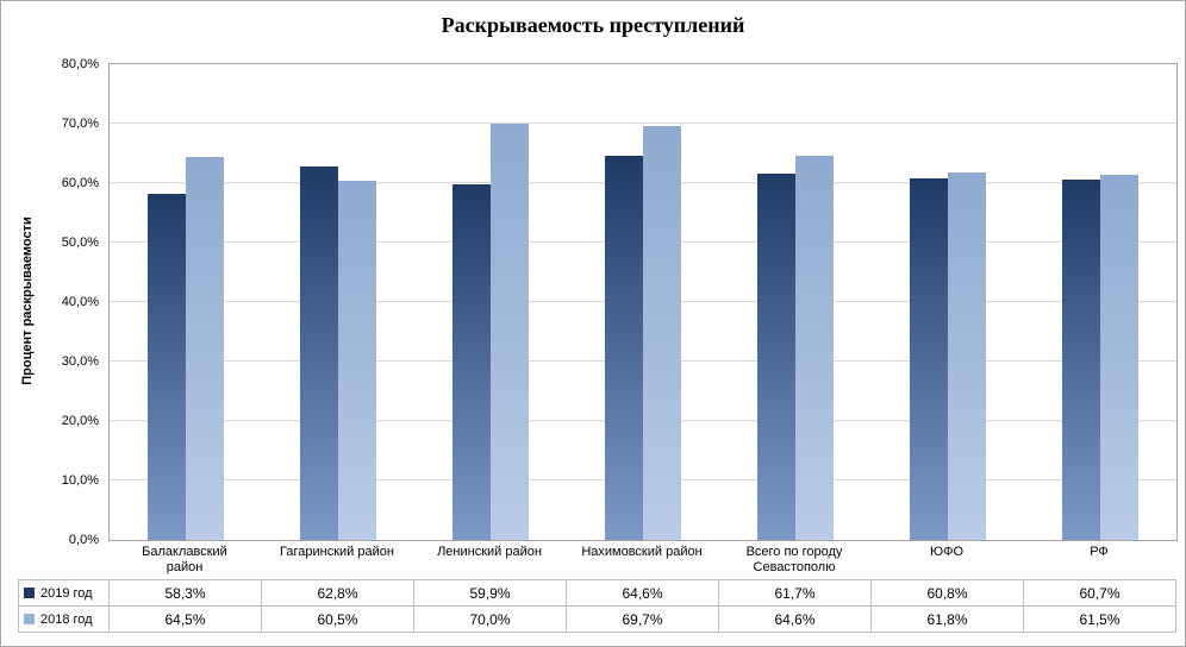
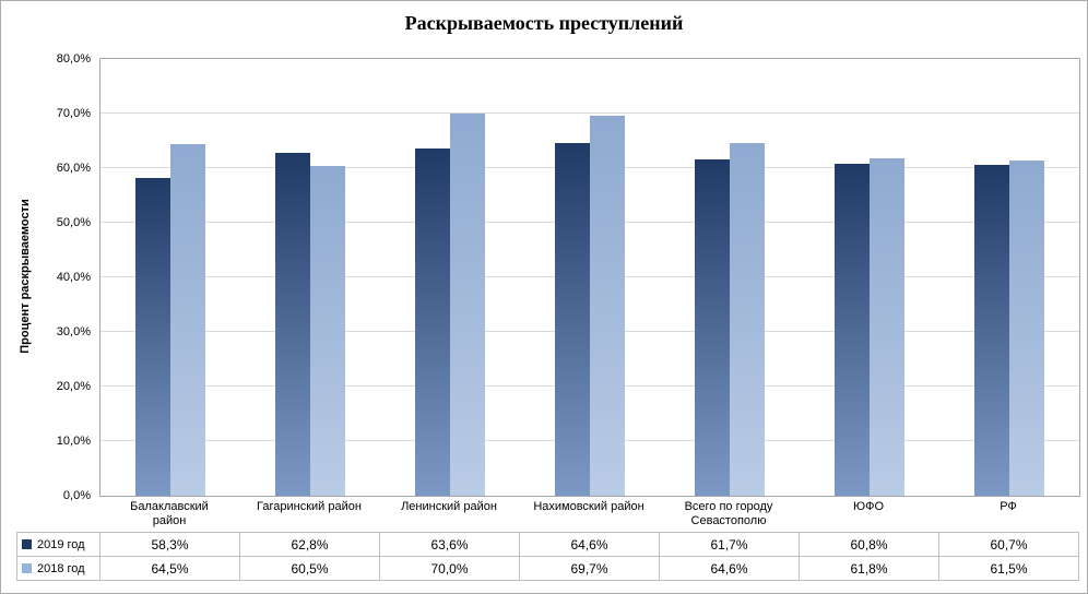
2019 год/Ленинский район: 59,9% -> 63,6%
